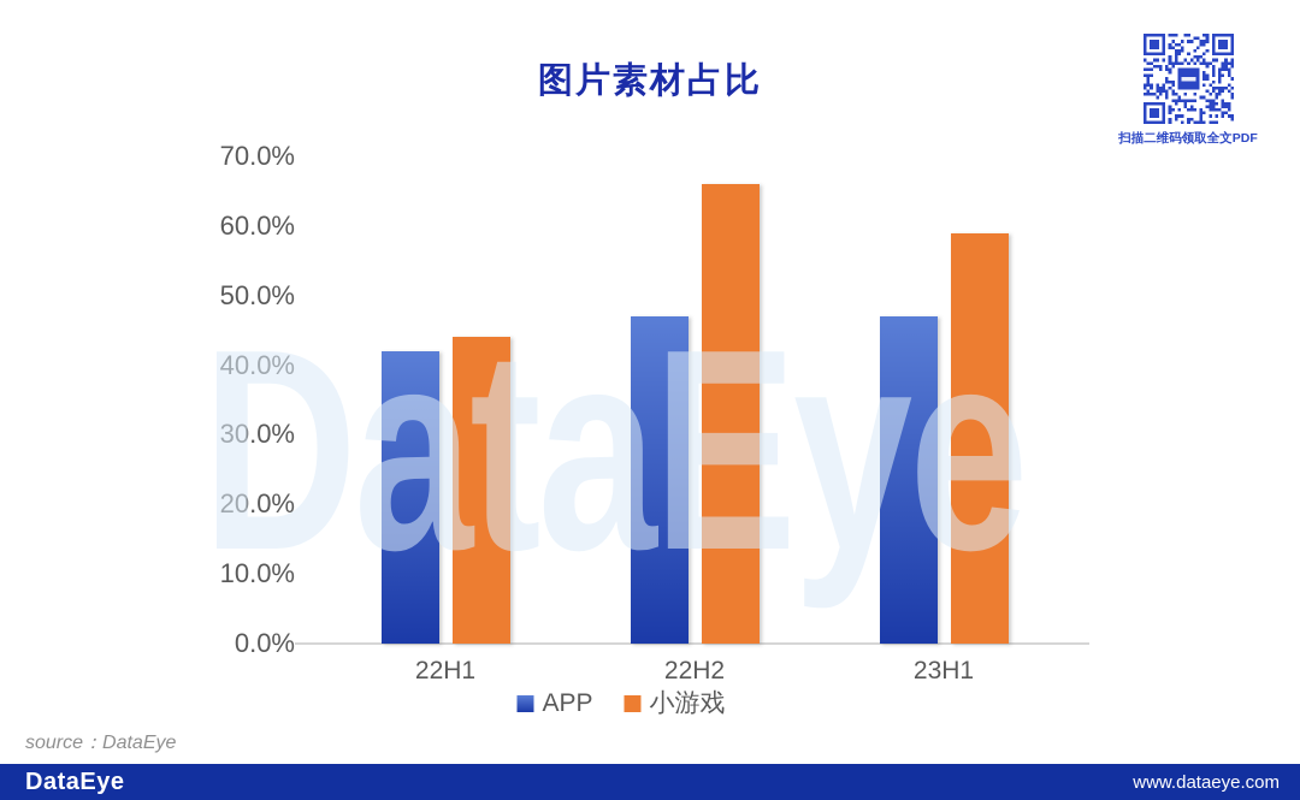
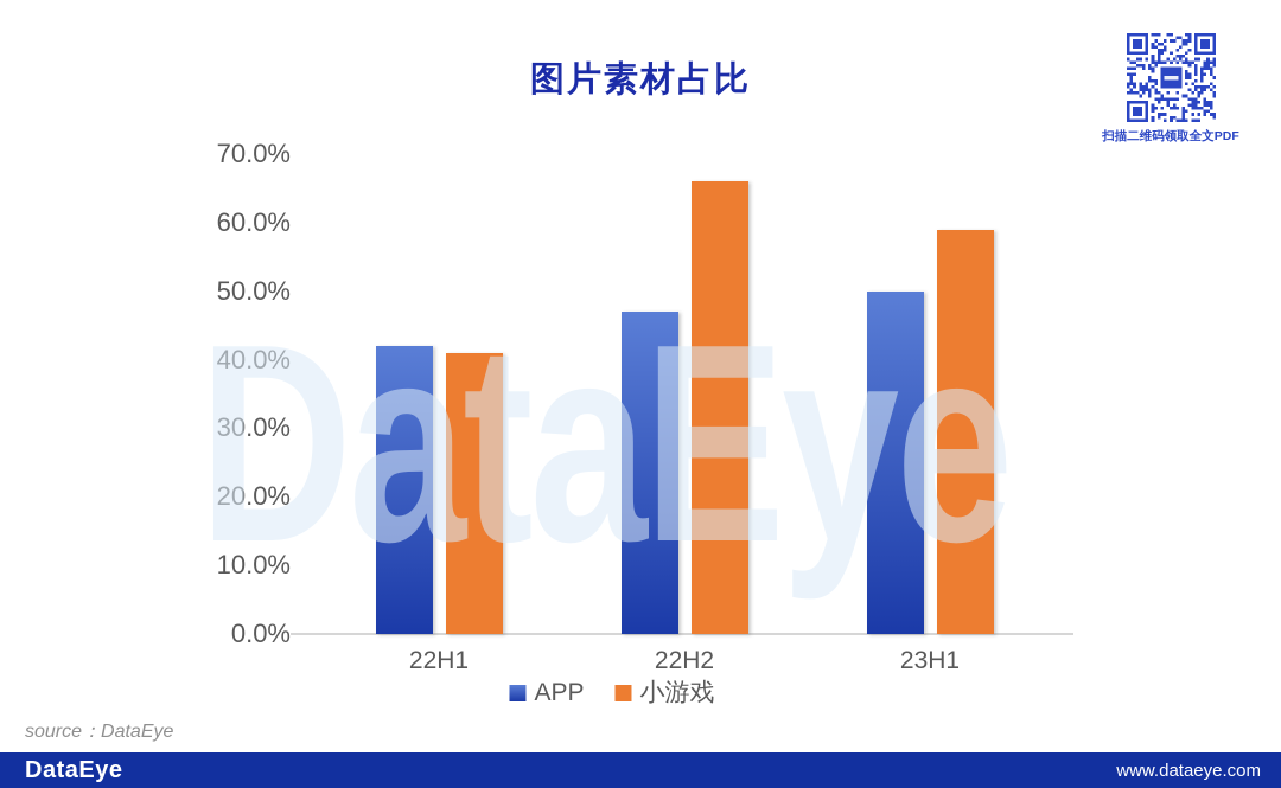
小游戏/22H1: 44% -> 41%
APP/23H1: 47% -> 50%
